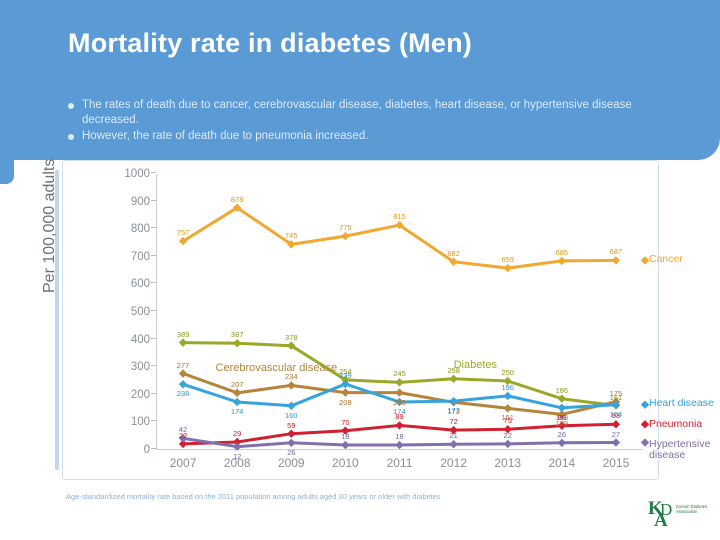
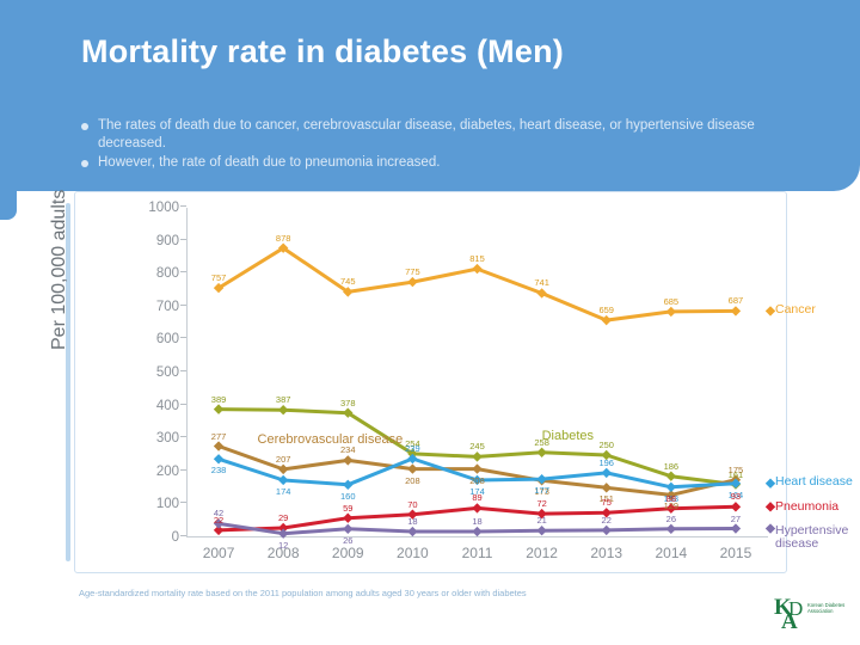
Cancer/2012: 682 -> 741
